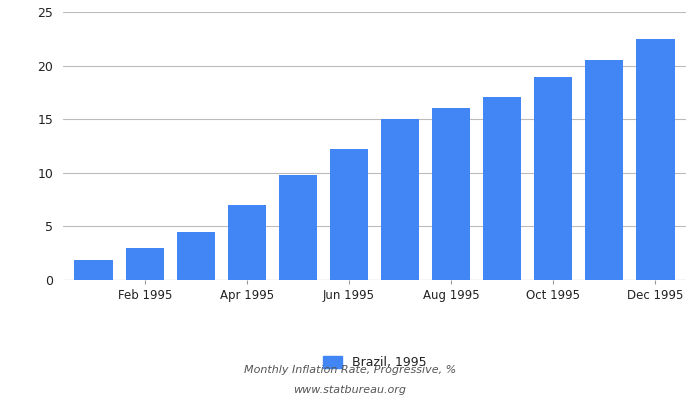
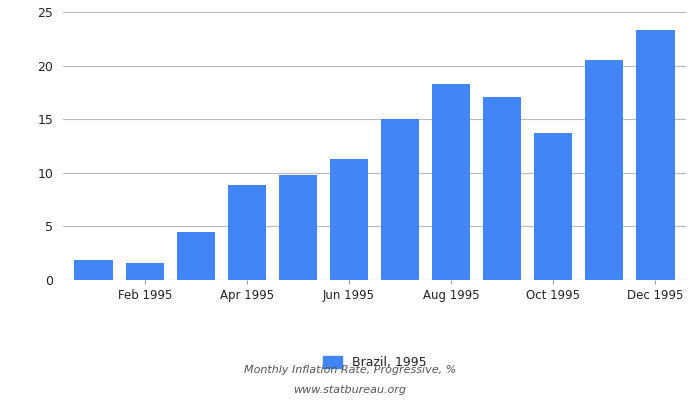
Feb 1995: 3.0 -> 1.6
Apr 1995: 7.0 -> 8.9
Jun 1995: 12.2 -> 11.3
Aug 1995: 16.0 -> 18.3
Oct 1995: 18.9 -> 13.7
Dec 1995: 22.5 -> 23.3
